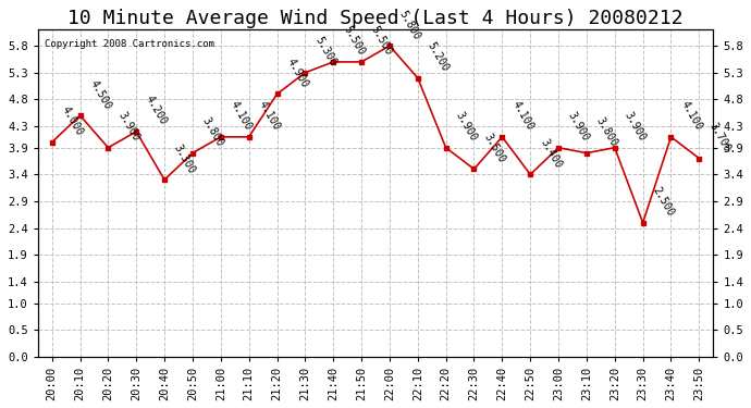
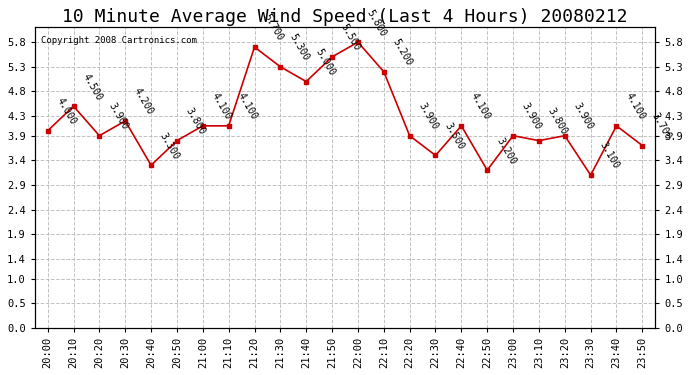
21:20: 4.9 -> 5.7
21:40: 5.500 -> 5.000
22:50: 3.400 -> 3.200
23:30: 2.500 -> 3.100
